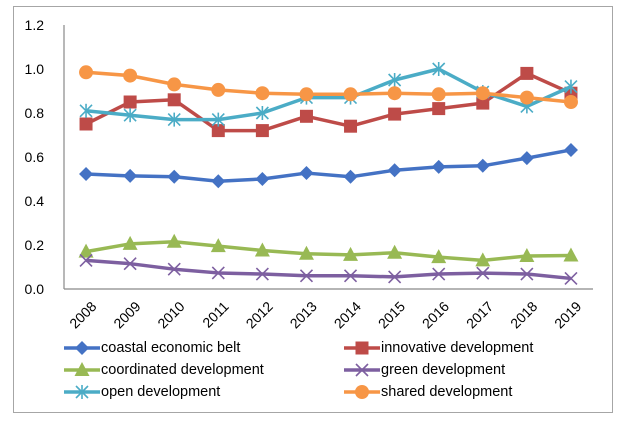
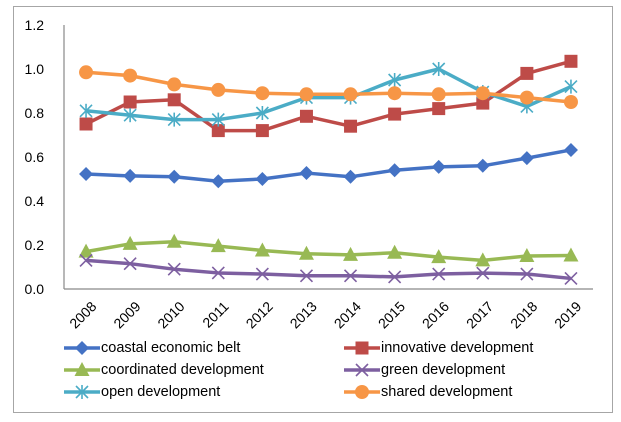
innovative development/2019: 0.89 -> 1.03
